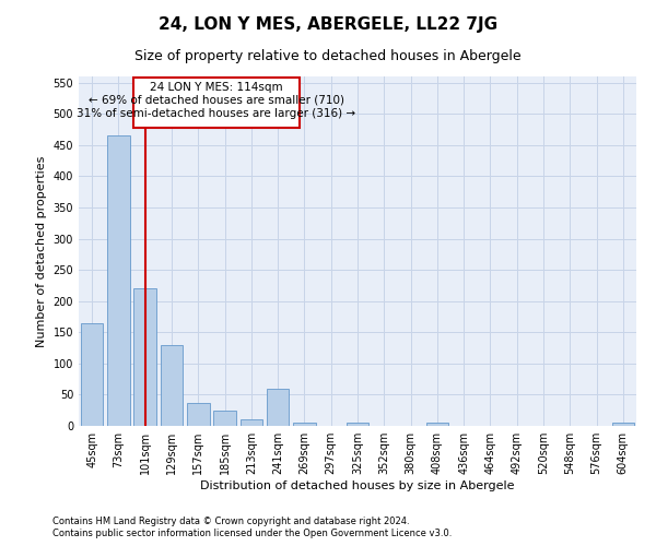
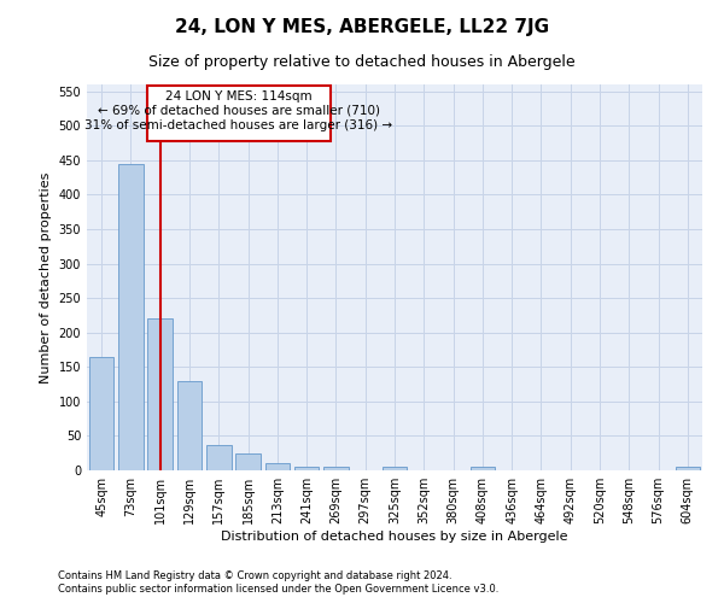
73sqm: 466 -> 445
241sqm: 60 -> 5
